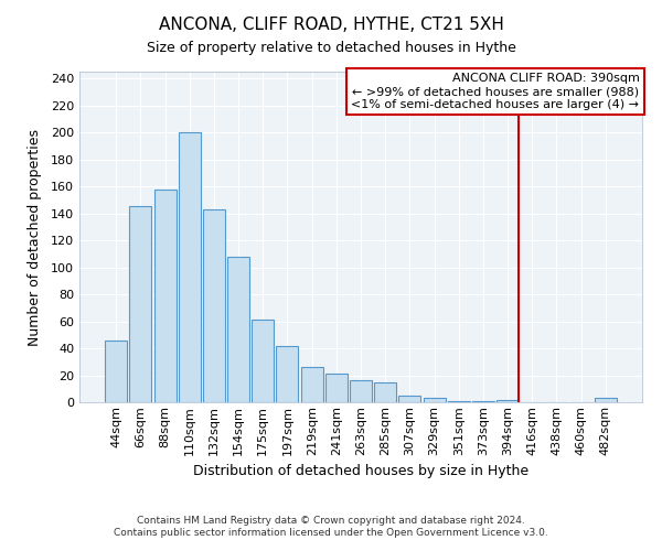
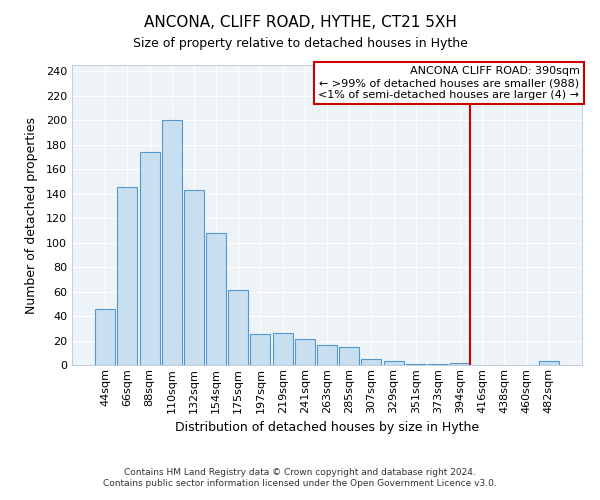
88sqm: 158 -> 174
197sqm: 42 -> 25
